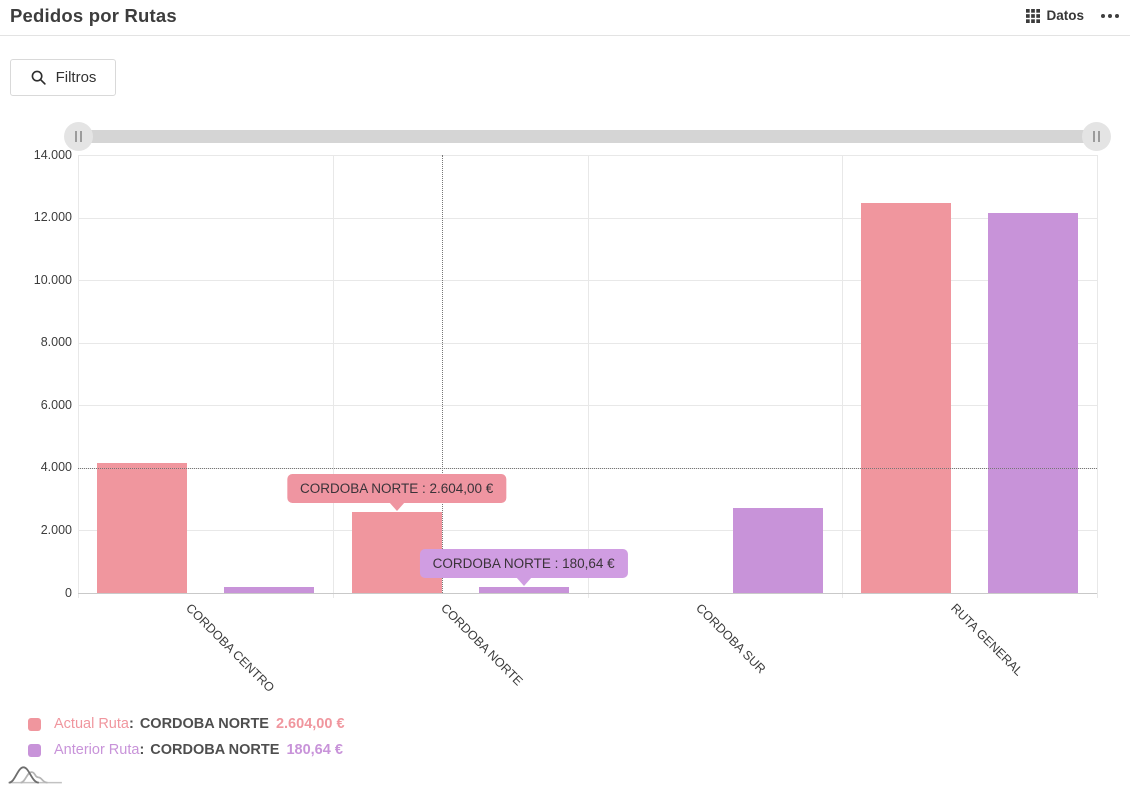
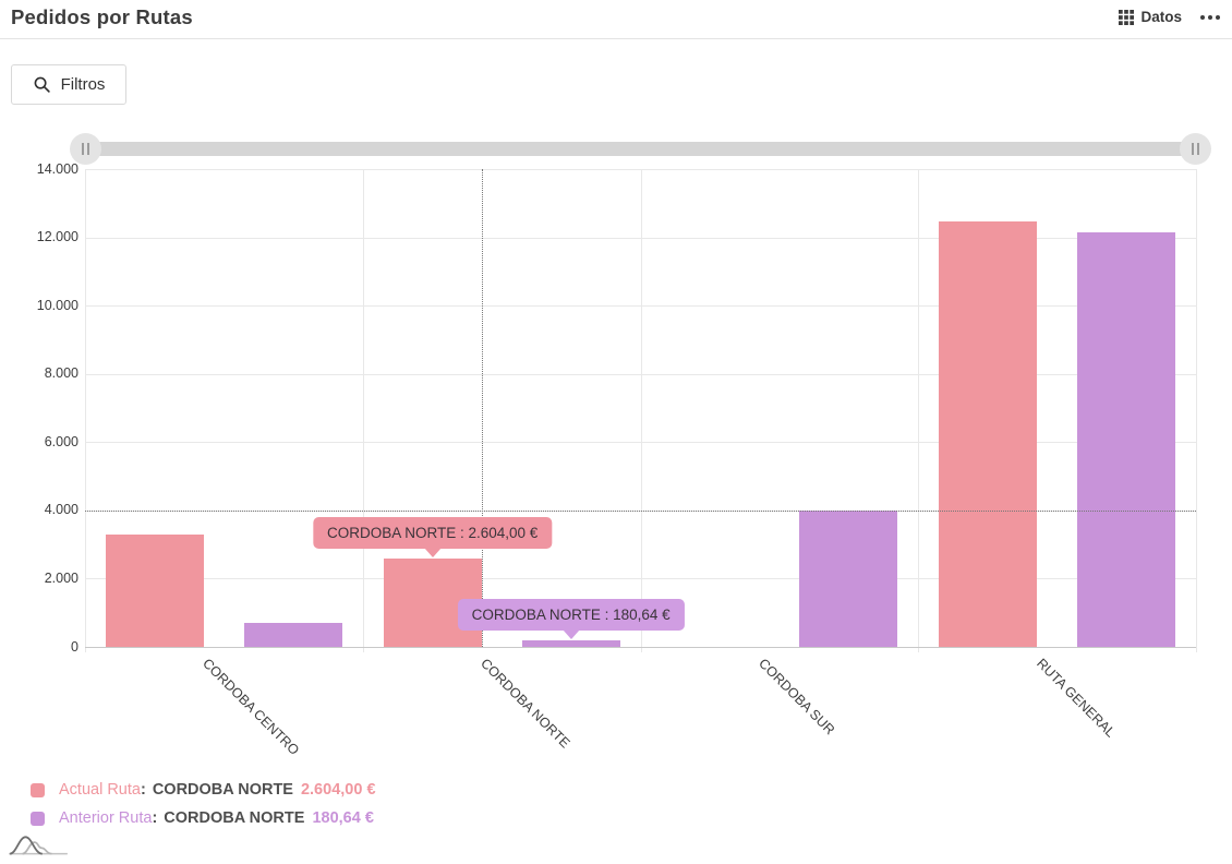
Actual Ruta/CORDOBA CENTRO: 4200 -> 3300
Anterior Ruta/CORDOBA CENTRO: 200 -> 700
Anterior Ruta/CORDOBA SUR: 2700 -> 4000
